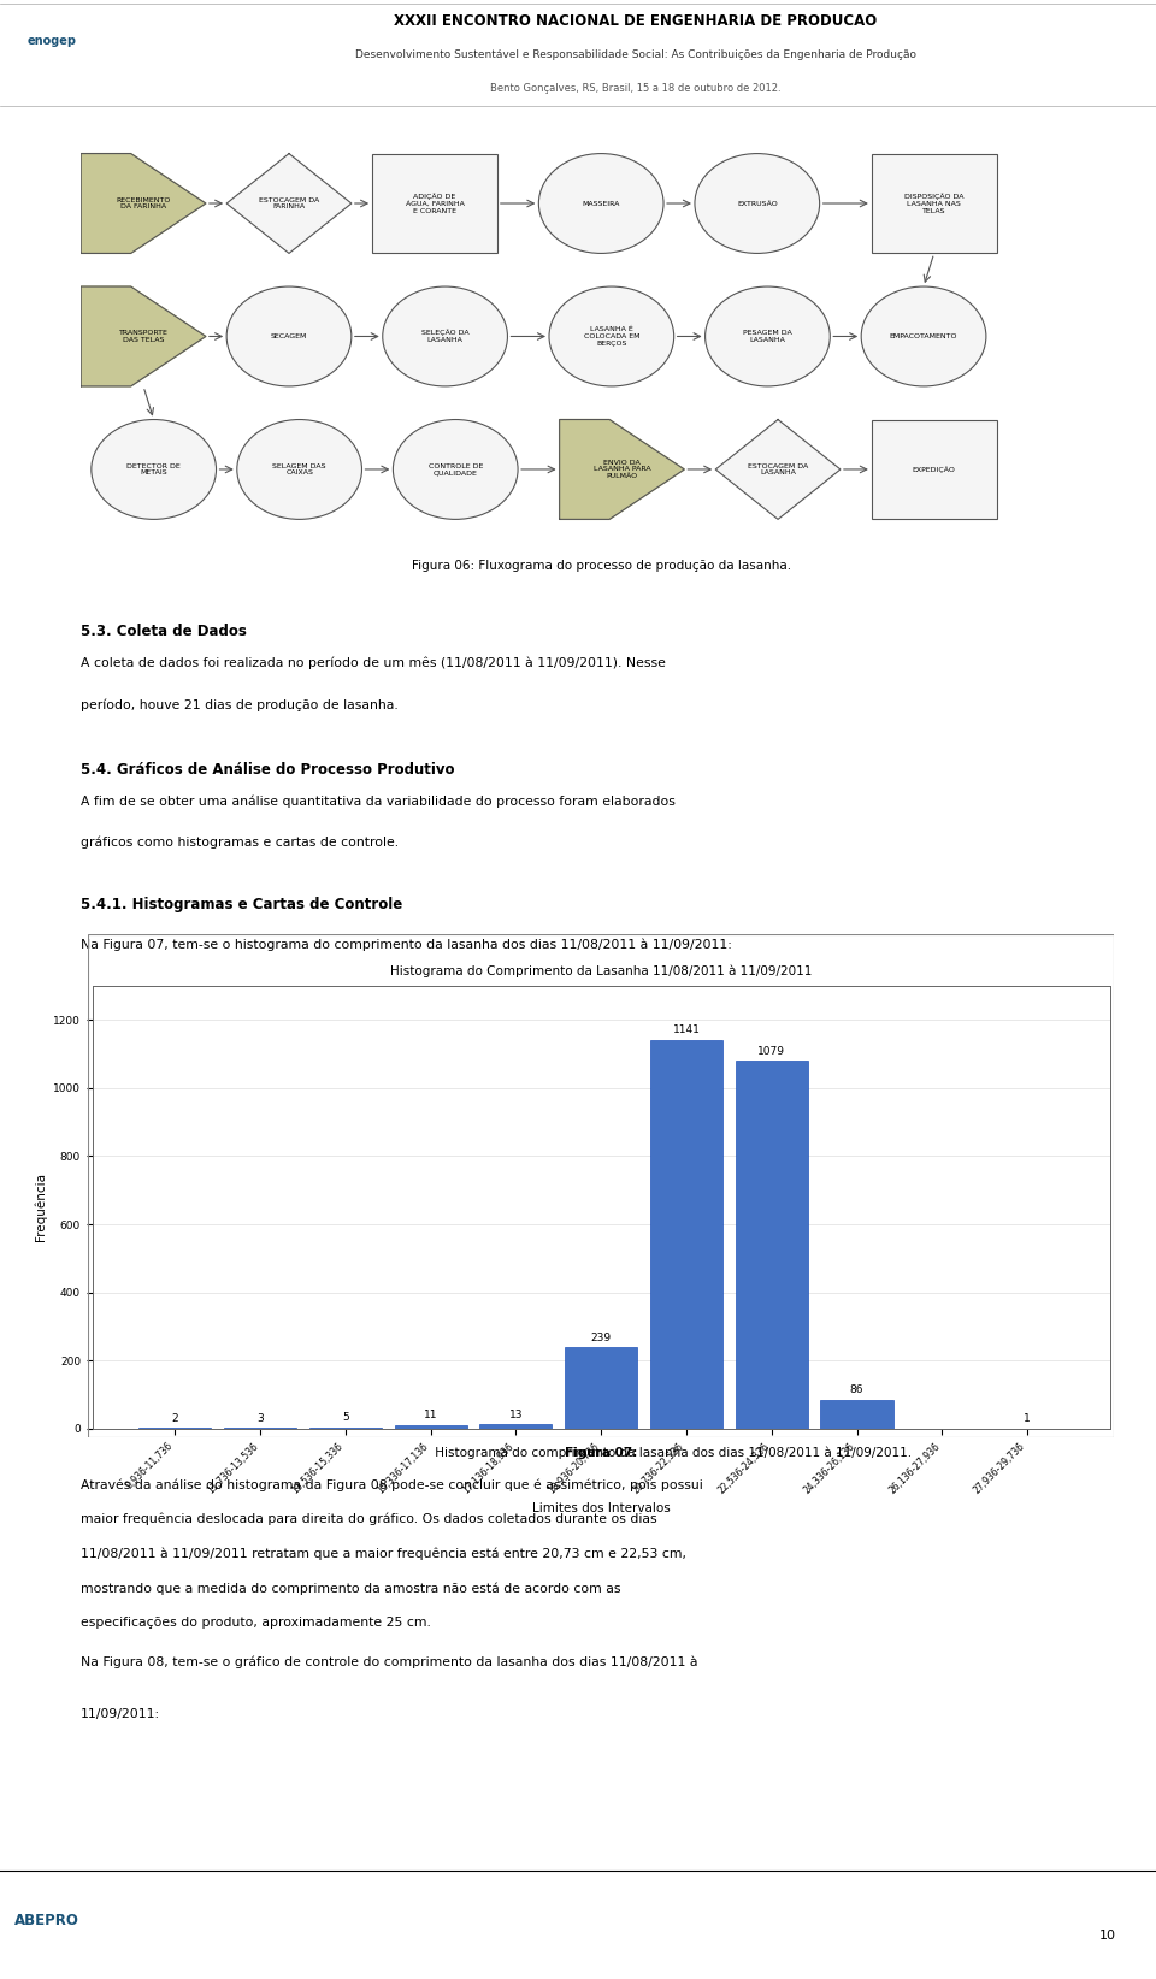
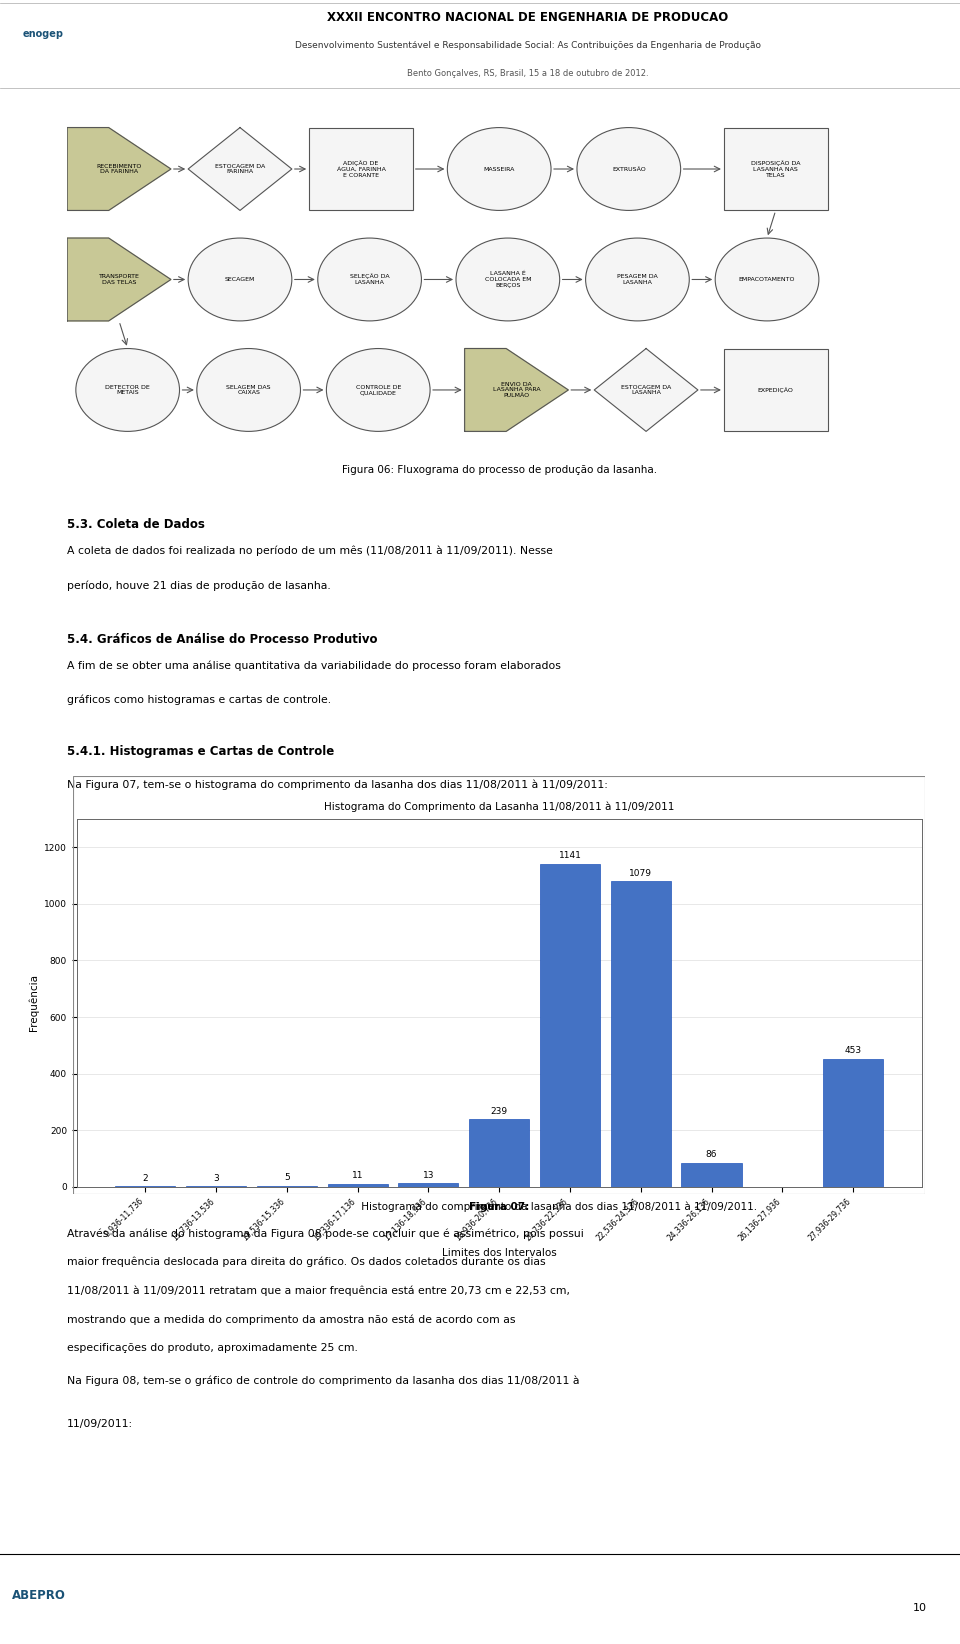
Histograma do Comprimento da Lasanha 11/08/2011 à 11/09/2011/27,936-29,736: 1 -> 453
